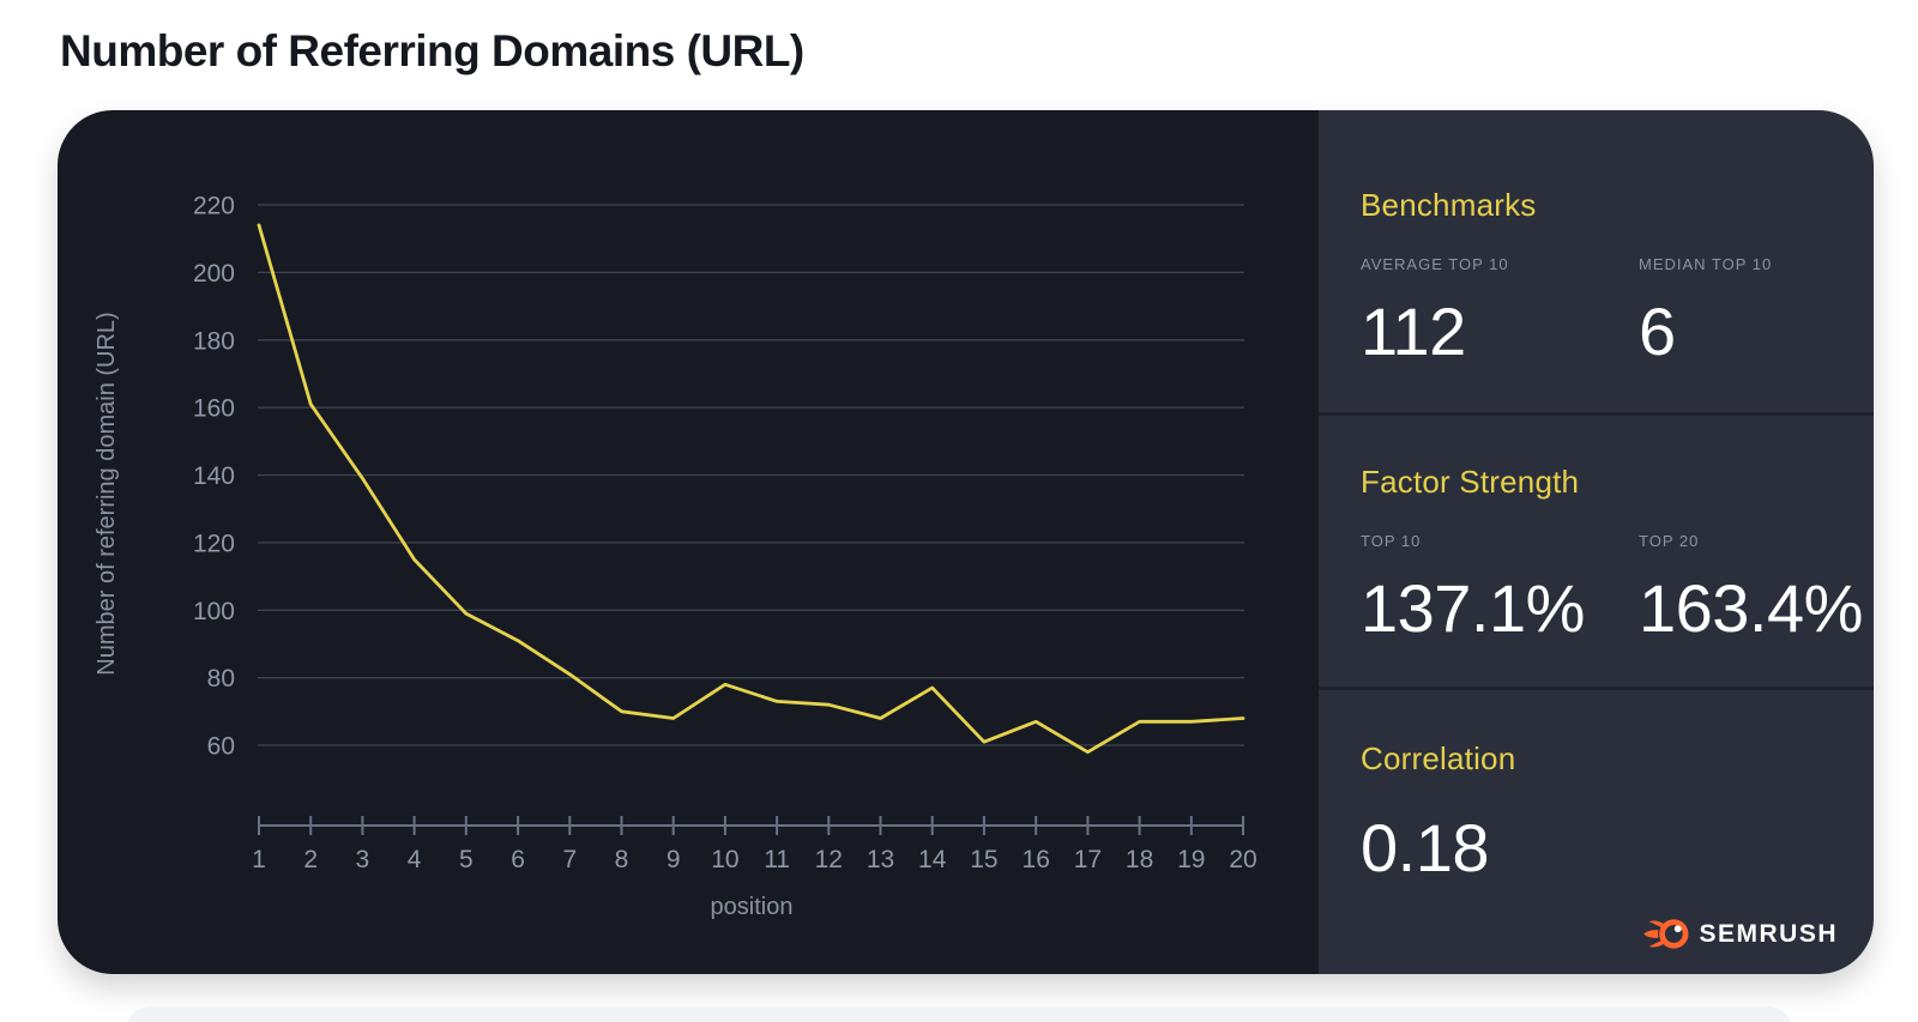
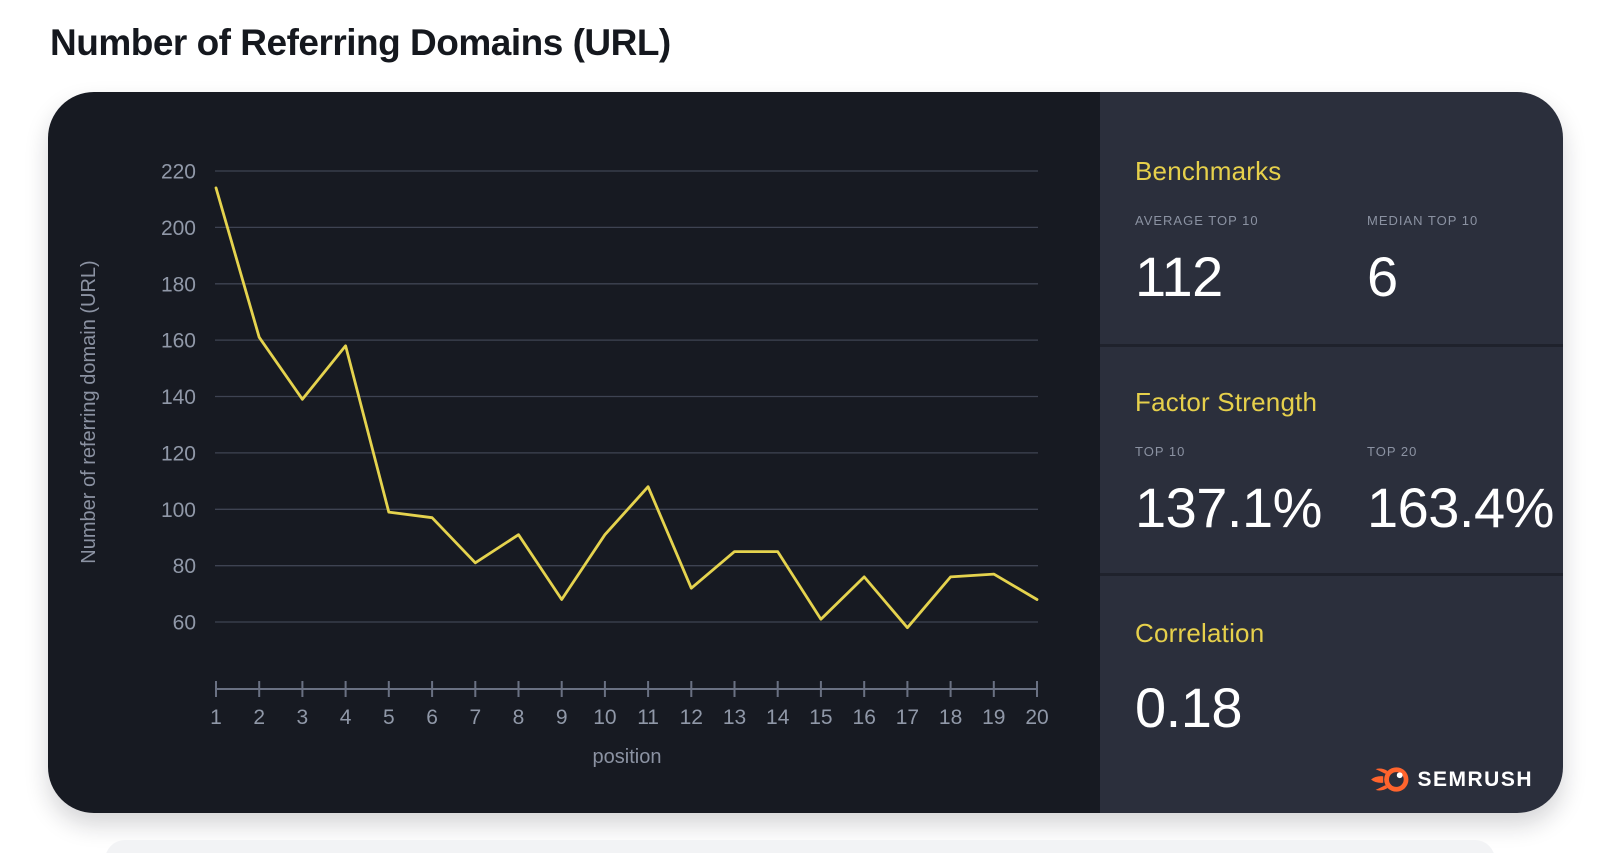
4: 115 -> 158
6: 91 -> 97
8: 70 -> 91
10: 78 -> 91
11: 73 -> 108
13: 68 -> 85
14: 77 -> 85
16: 67 -> 76
18: 67 -> 76
19: 67 -> 77
